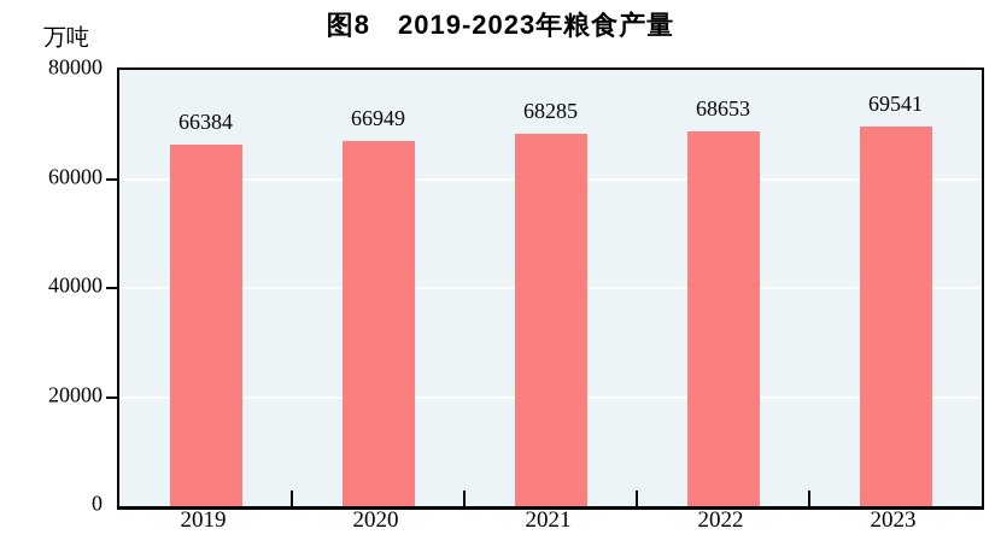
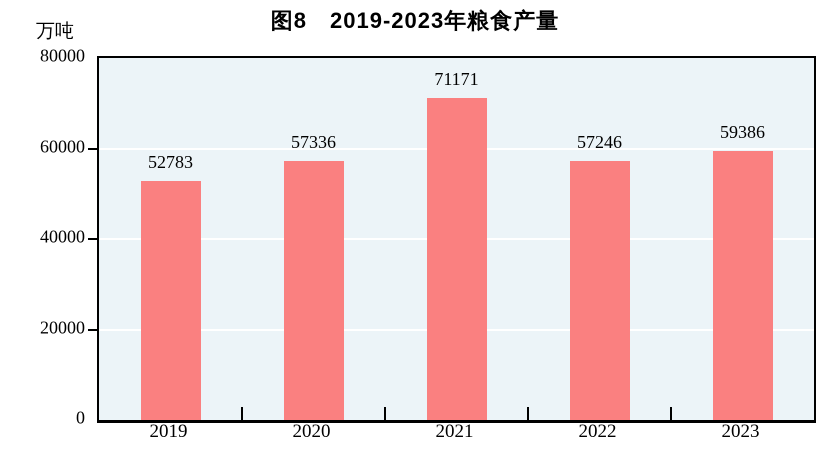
2019: 66384 -> 52783
2020: 66949 -> 57336
2021: 68285 -> 71171
2022: 68653 -> 57246
2023: 69541 -> 59386
